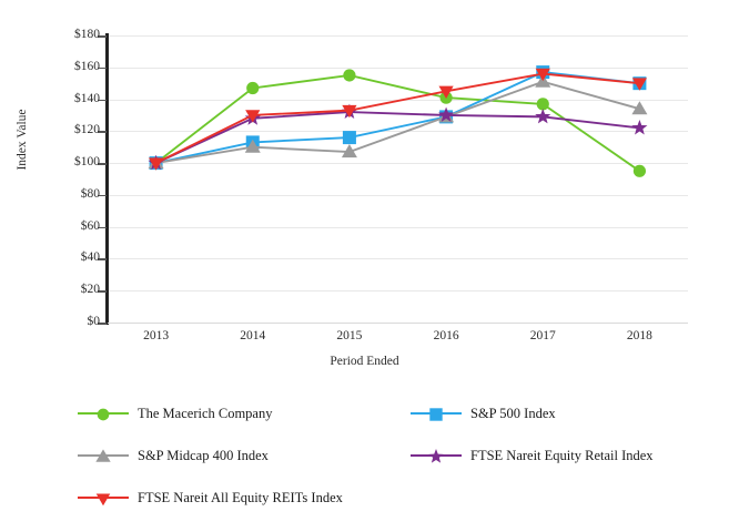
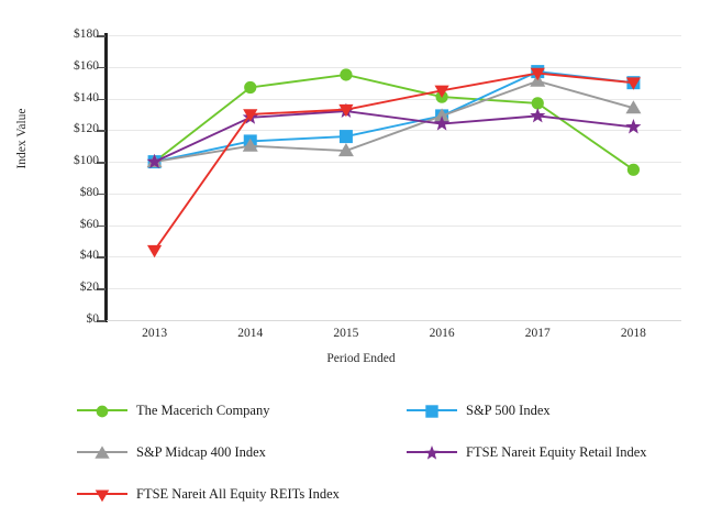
FTSE Nareit All Equity REITs Index/2013: $100 -> $44
FTSE Nareit Equity Retail Index/2016: $130 -> $124
